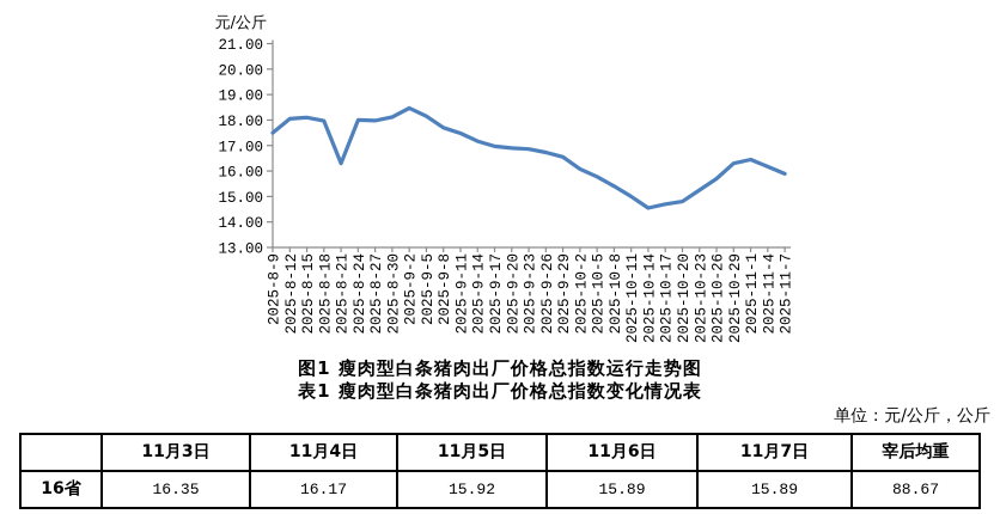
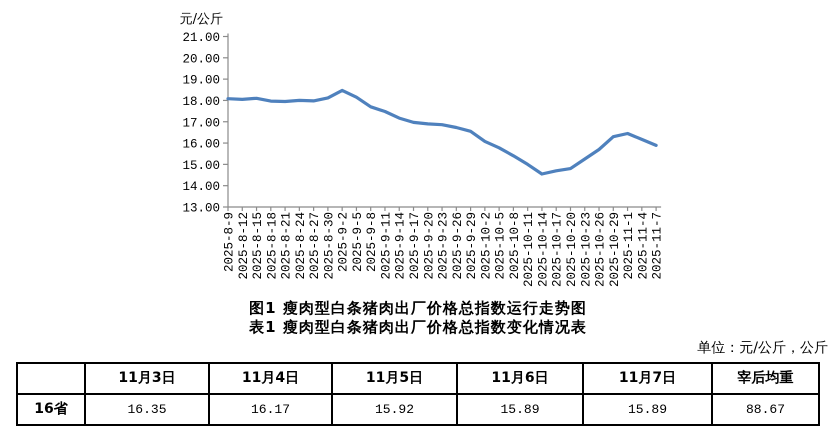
2025-8-9: 17.5 -> 18.1
2025-8-21: 16.3 -> 17.9
